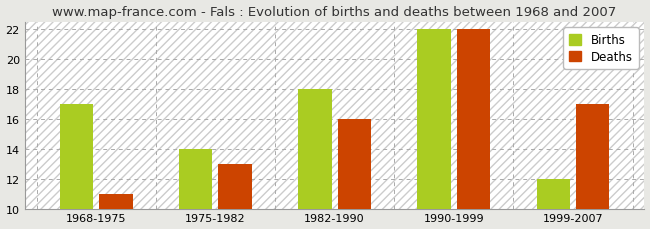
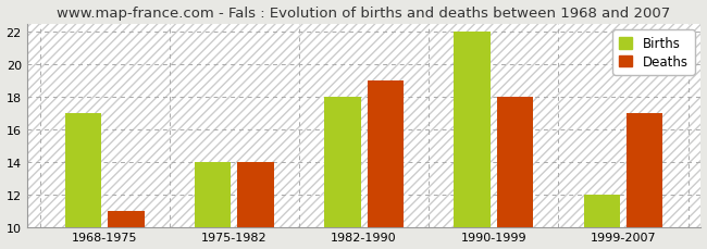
Deaths/1975-1982: 13 -> 14
Deaths/1982-1990: 16 -> 19
Deaths/1990-1999: 22 -> 18
